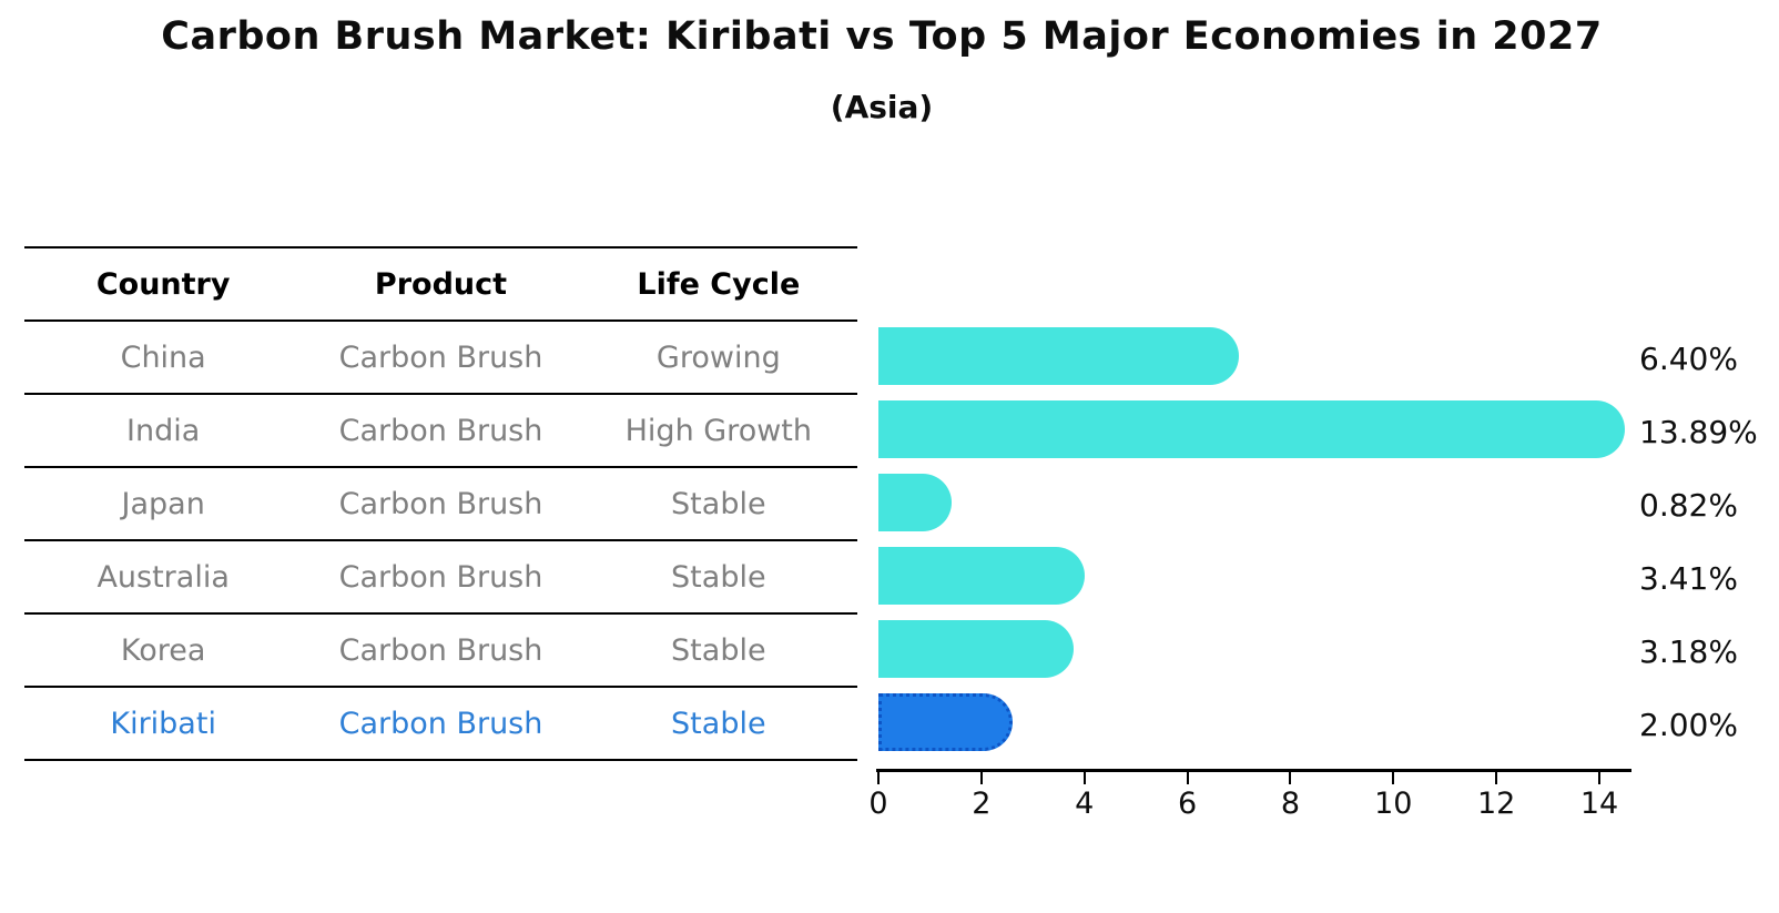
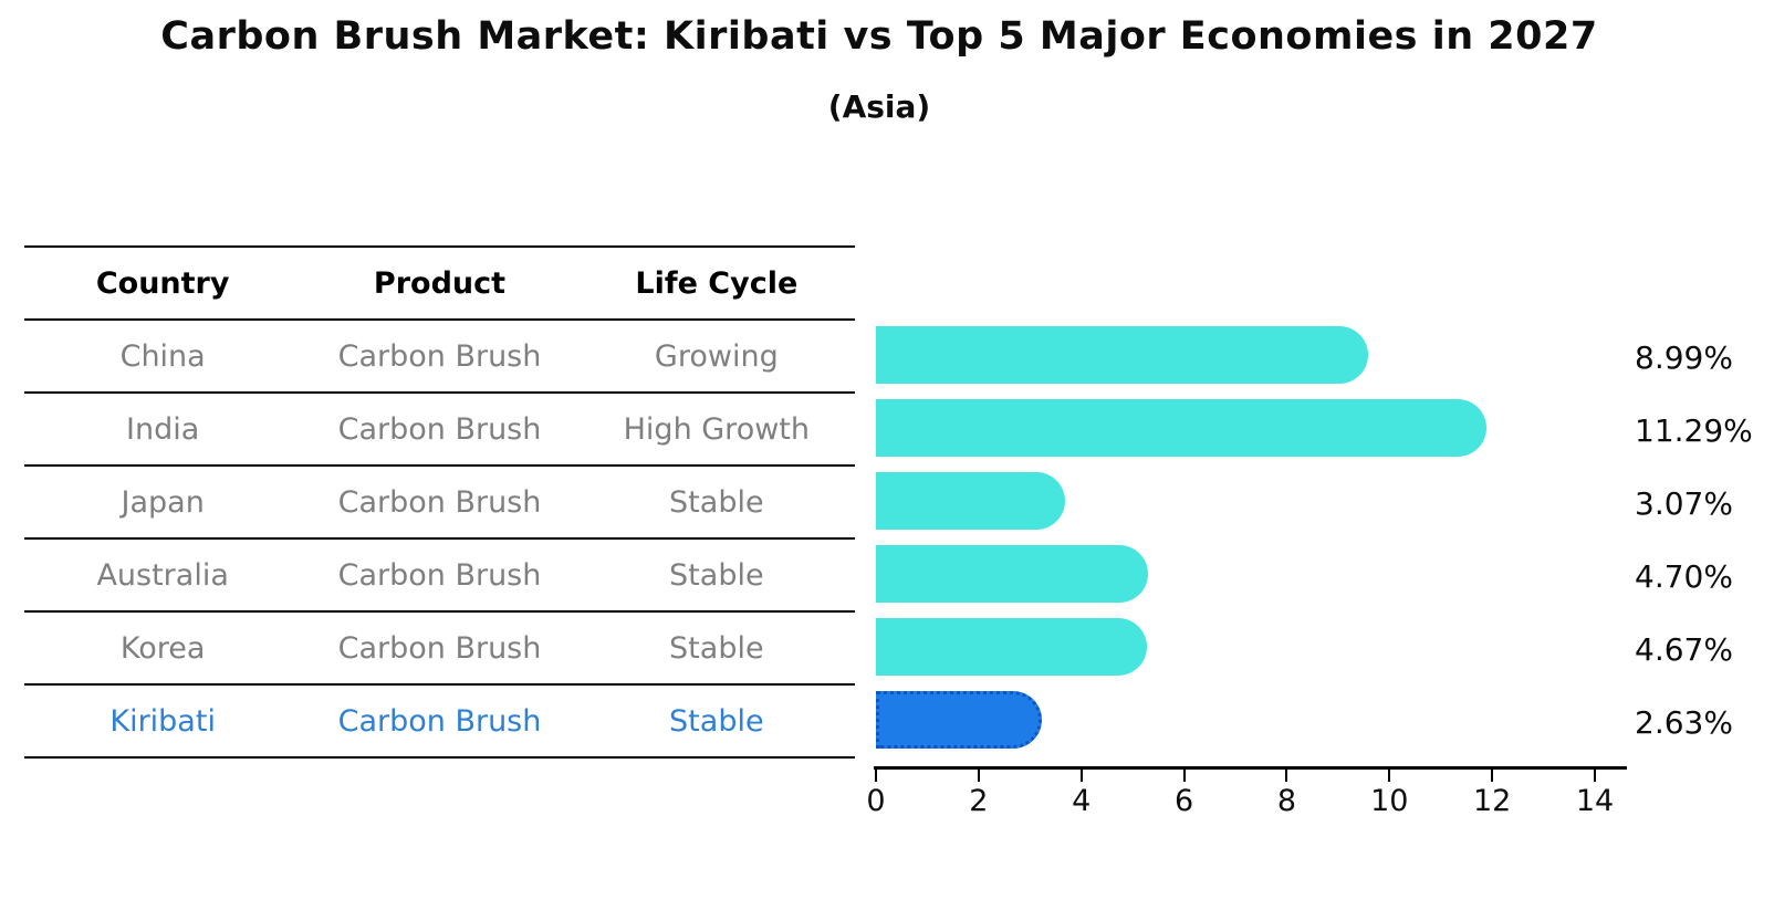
China: 6.40% -> 8.99%
India: 13.89% -> 11.29%
Japan: 0.82% -> 3.07%
Australia: 3.41% -> 4.70%
Korea: 3.18% -> 4.67%
Kiribati: 2.00% -> 2.63%
